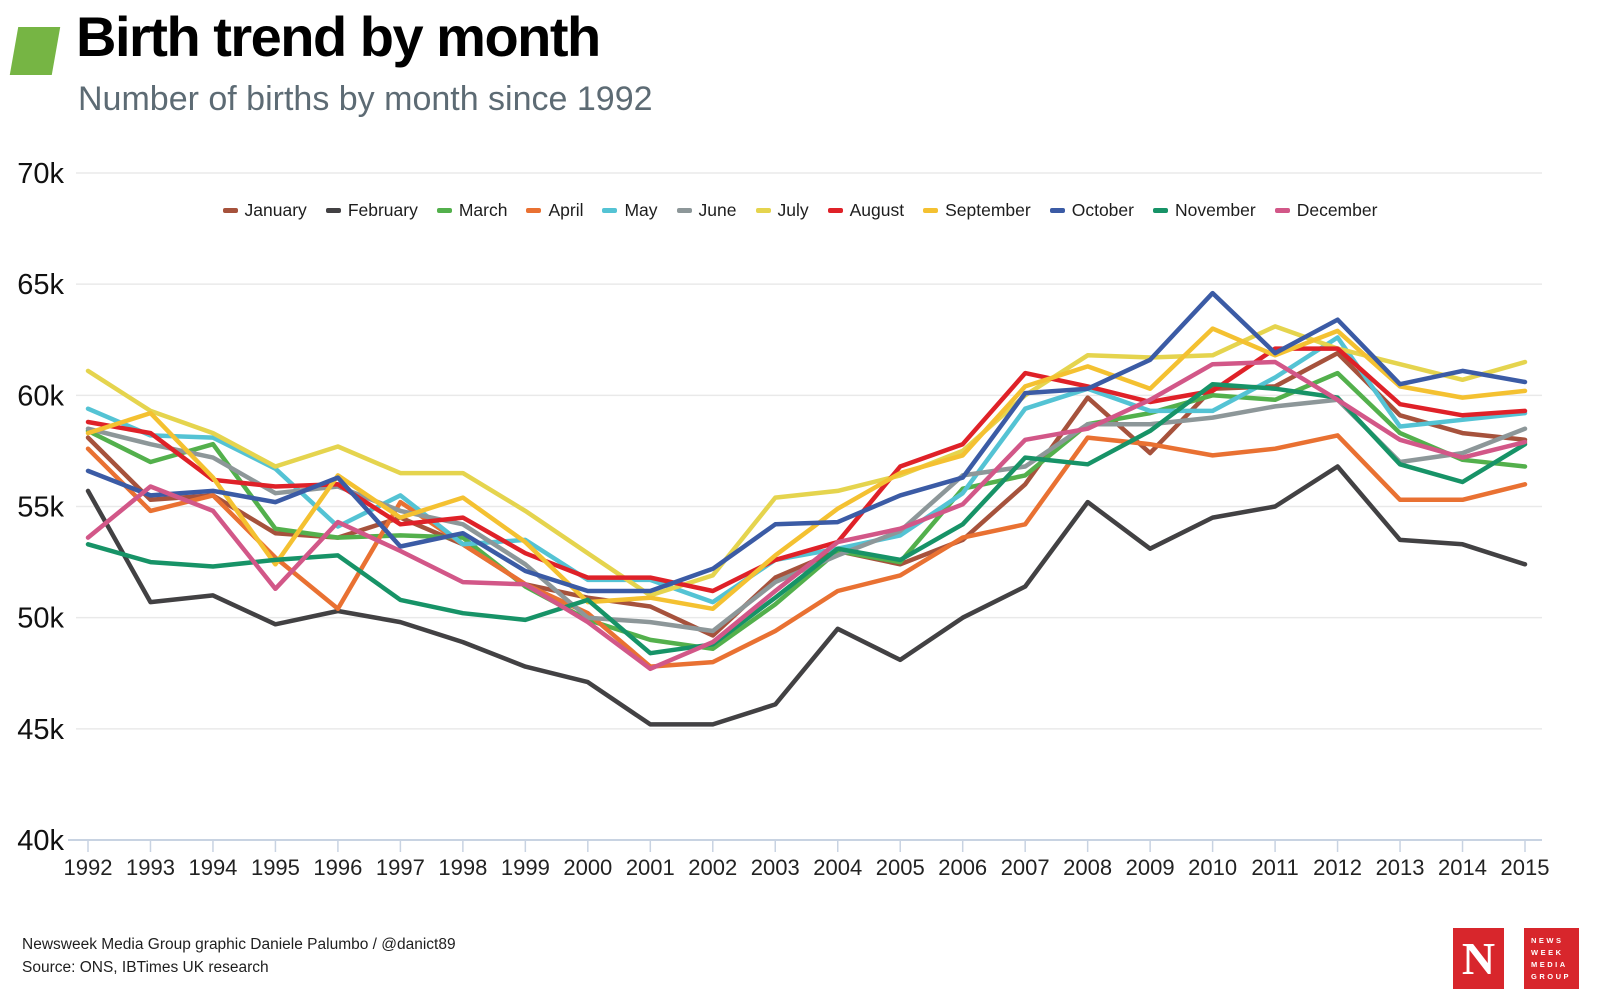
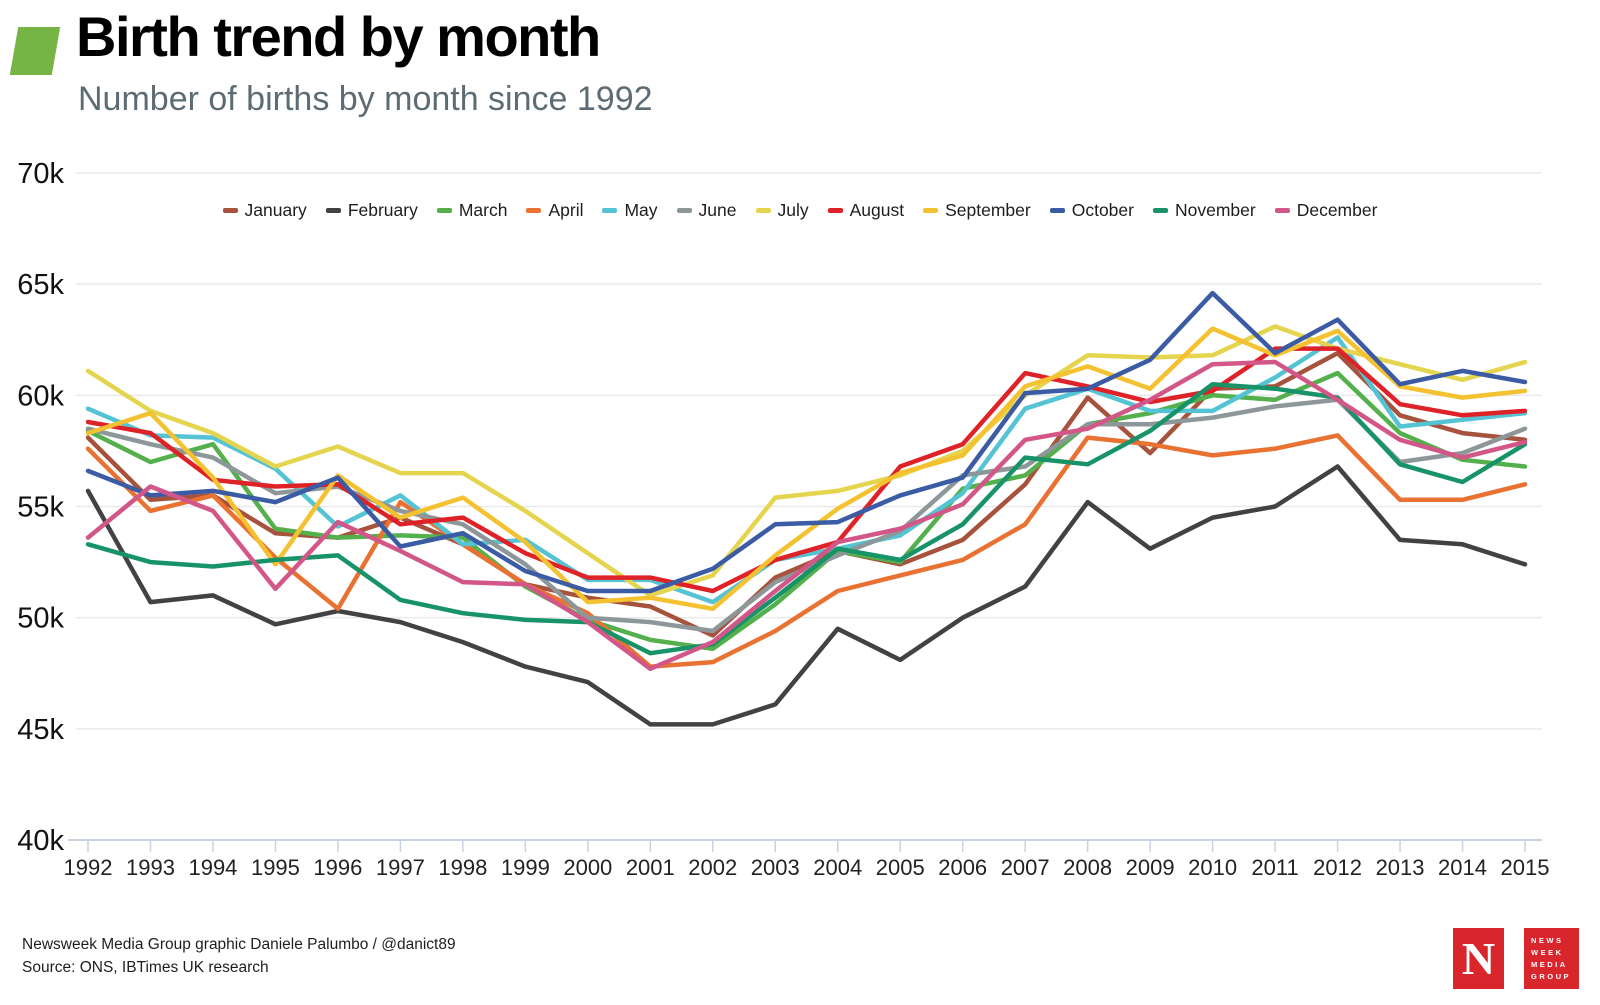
November/2000: 50.8k -> 49.8k
April/2006: 53.6k -> 52.6k
